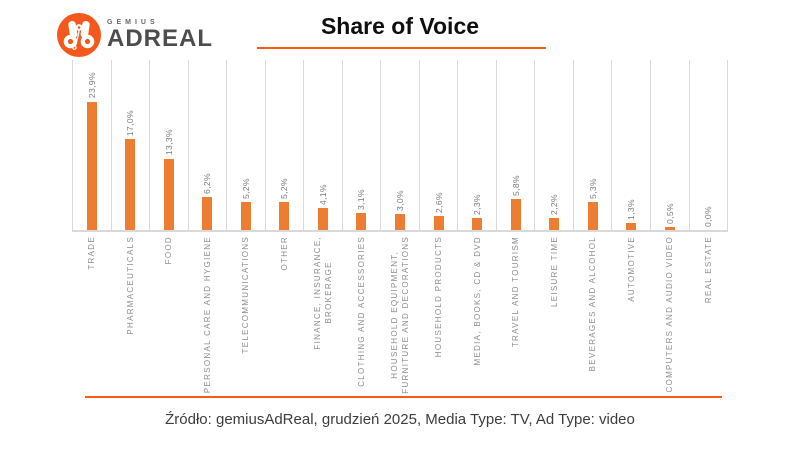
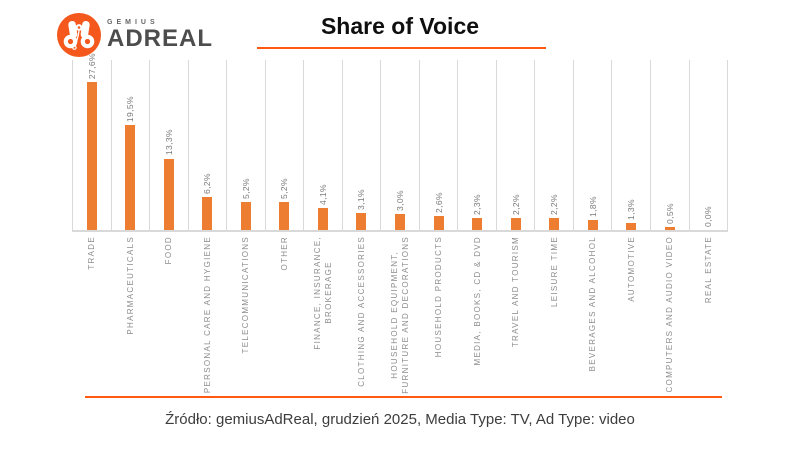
TRADE: 23,9% -> 27,6%
PHARMACEUTICALS: 17,0% -> 19,5%
TRAVEL AND TOURISM: 5,8% -> 2,2%
BEVERAGES AND ALCOHOL: 5,3% -> 1,8%
